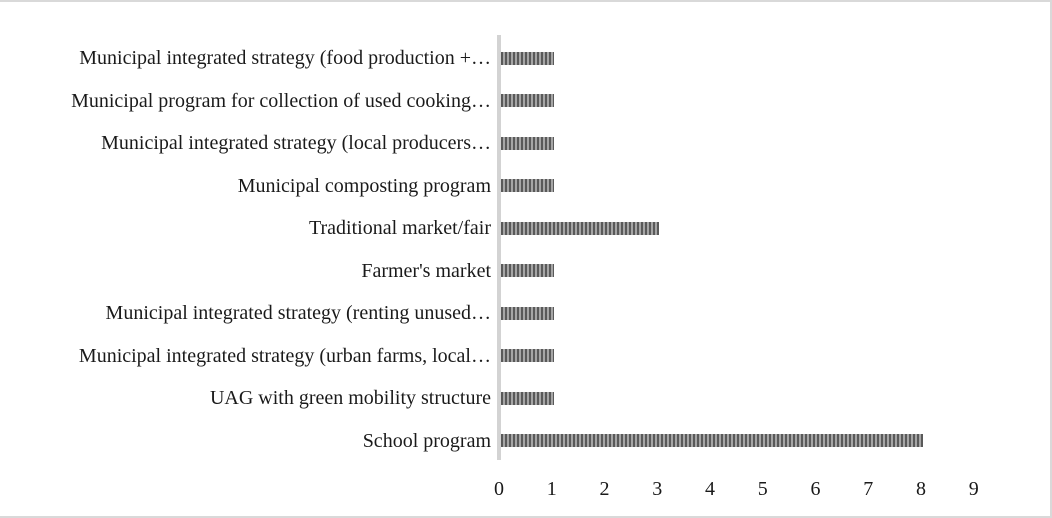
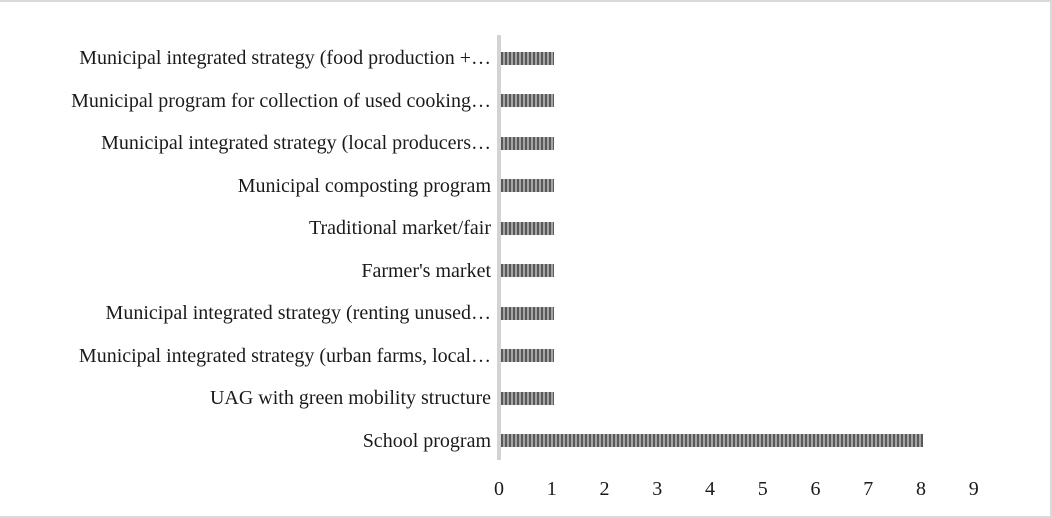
Traditional market/fair: 3 -> 1
